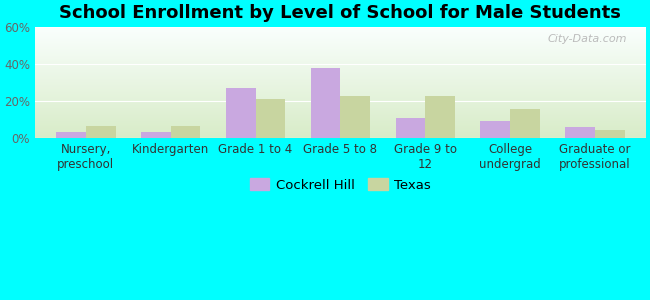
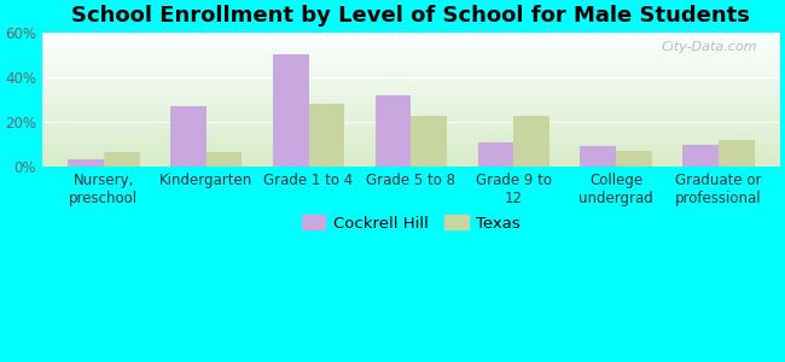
Cockrell Hill/Kindergarten: 4% -> 27%
Cockrell Hill/Grade 1 to 4: 27% -> 50%
Texas/Grade 1 to 4: 21% -> 28%
Cockrell Hill/Grade 5 to 8: 38% -> 32%
Texas/College undergrad: 16% -> 7%
Cockrell Hill/Graduate or professional: 6% -> 10%
Texas/Graduate or professional: 4% -> 12%
